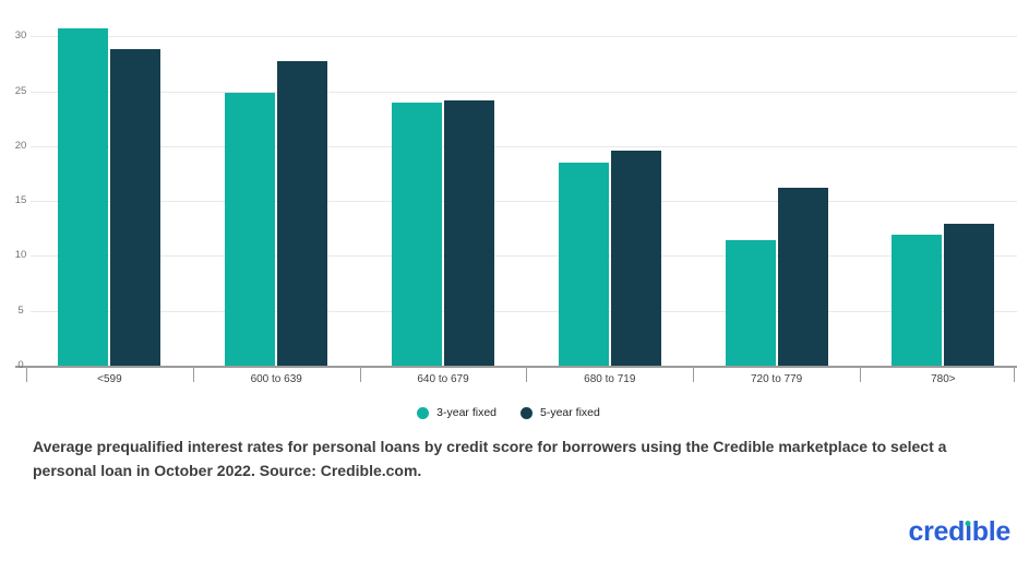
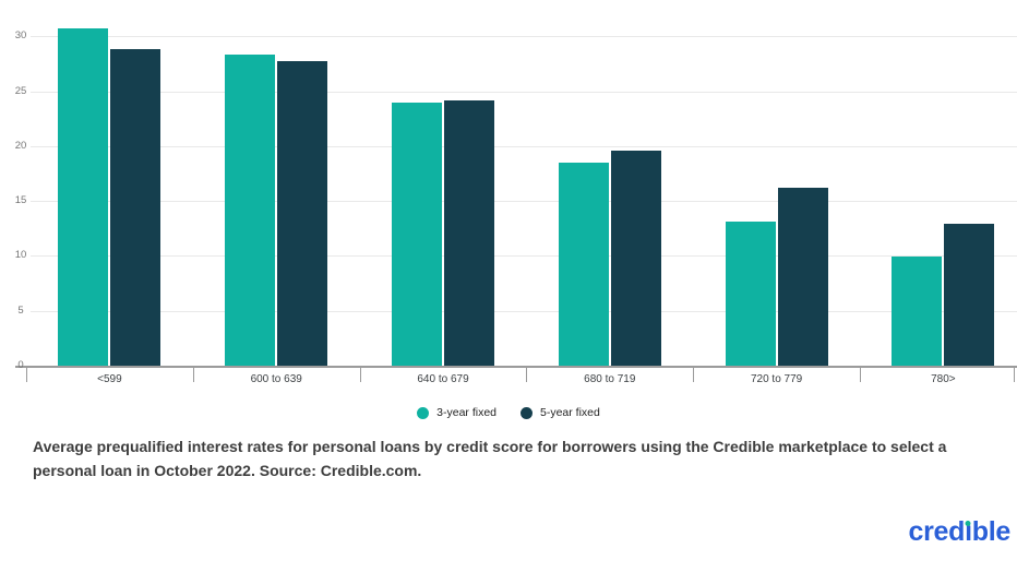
3-year fixed/600 to 639: 24.9 -> 28.3
3-year fixed/720 to 779: 11.4 -> 13.1
3-year fixed/780>: 11.9 -> 9.9
